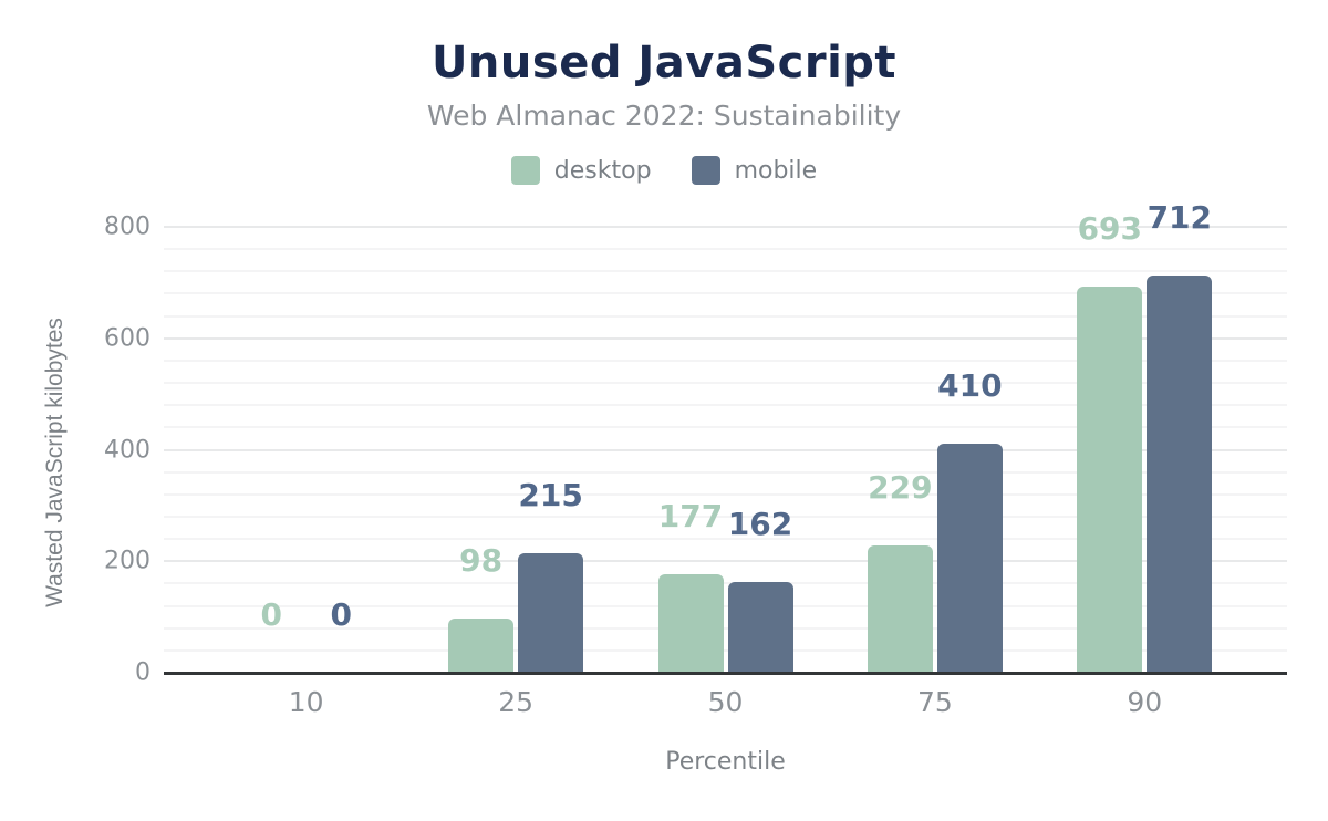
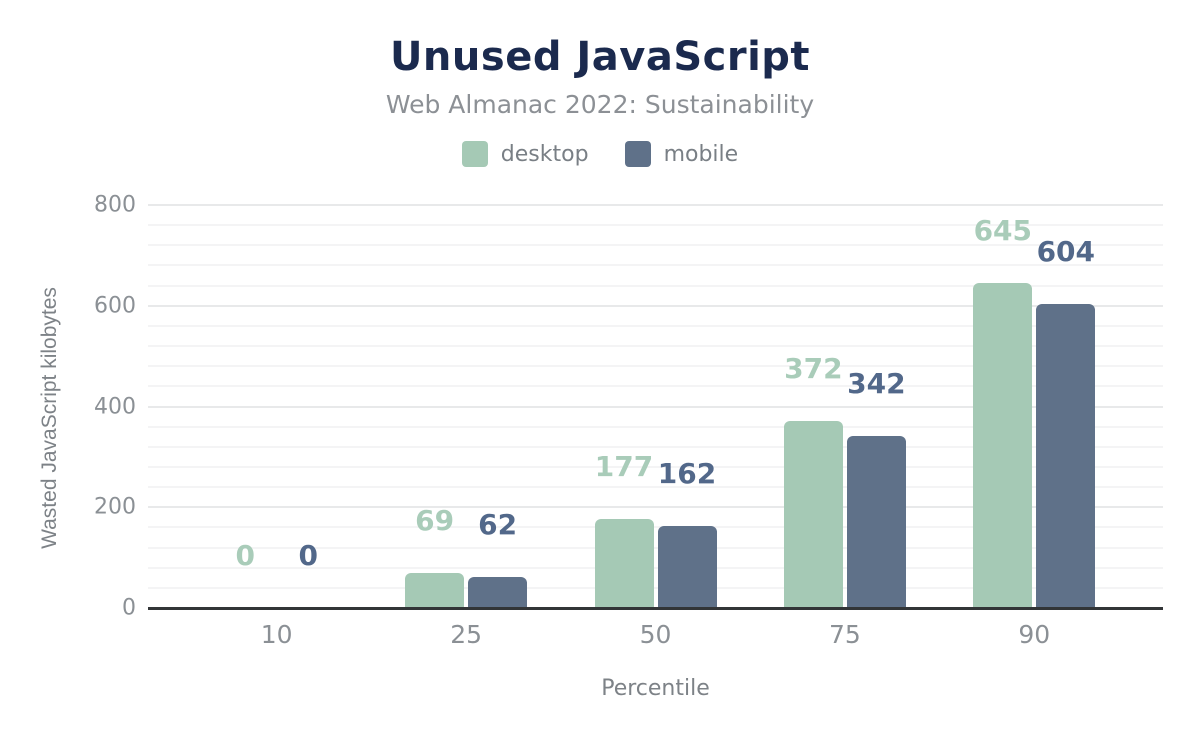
desktop/25: 98 -> 69
mobile/25: 215 -> 62
desktop/75: 229 -> 372
mobile/75: 410 -> 342
desktop/90: 693 -> 645
mobile/90: 712 -> 604
